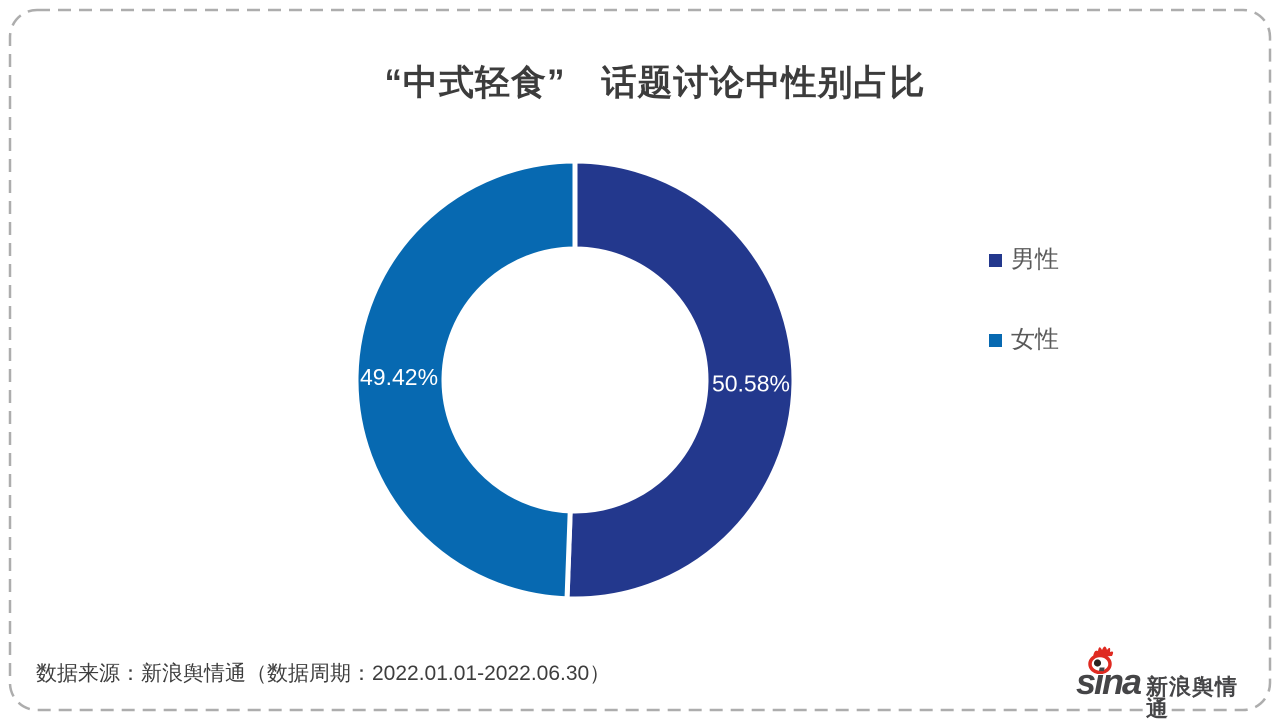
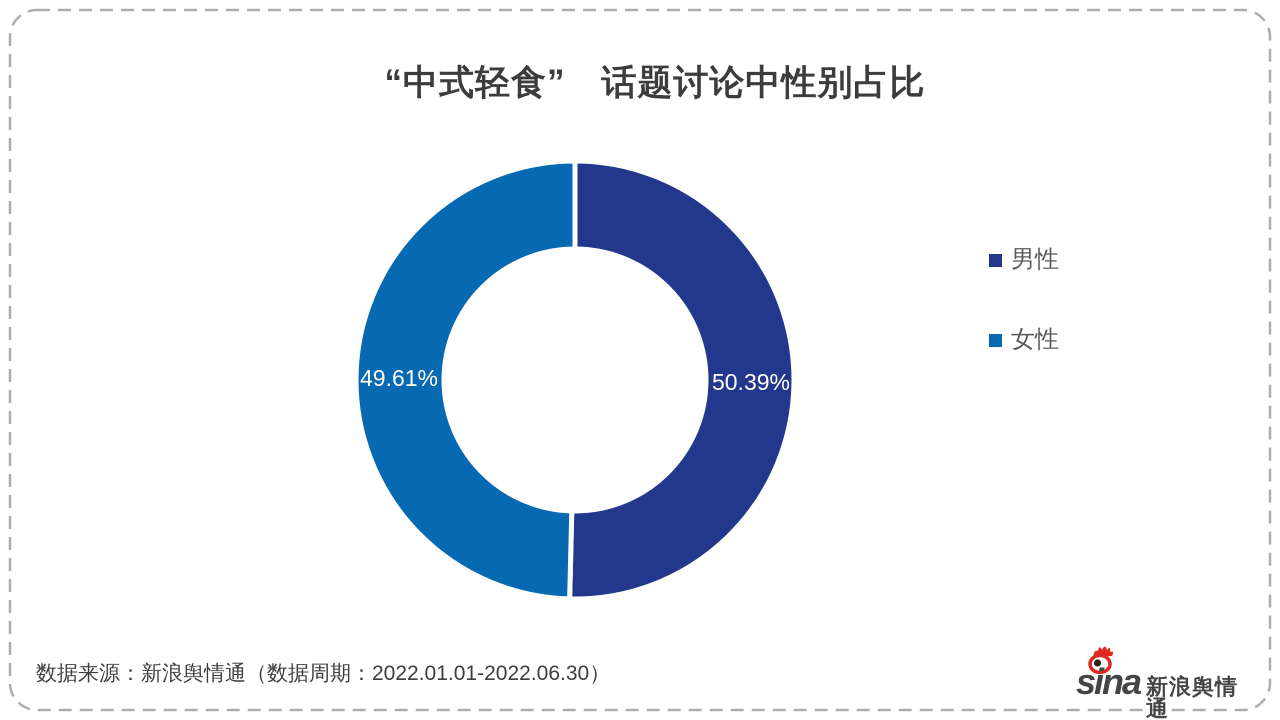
男性: 50.58% -> 50.39%
女性: 49.42% -> 49.61%
